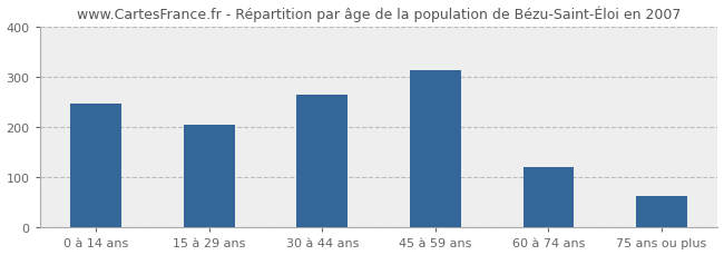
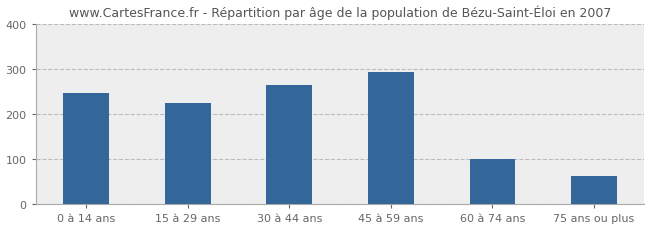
15 à 29 ans: 206 -> 225
45 à 59 ans: 315 -> 295
60 à 74 ans: 120 -> 100
